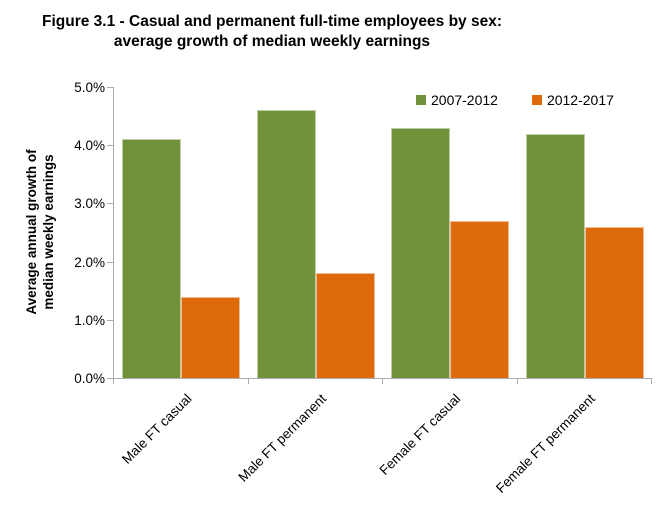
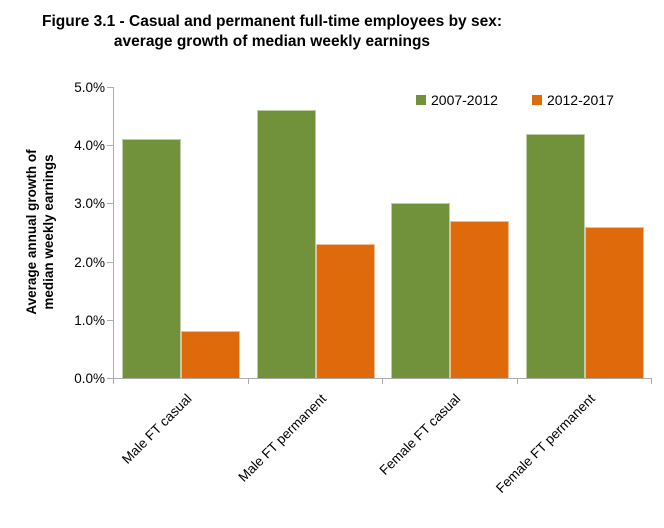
2012-2017/Male FT casual: 1.4% -> 0.8%
2012-2017/Male FT permanent: 1.8% -> 2.3%
2007-2012/Female FT casual: 4.3% -> 3.0%
